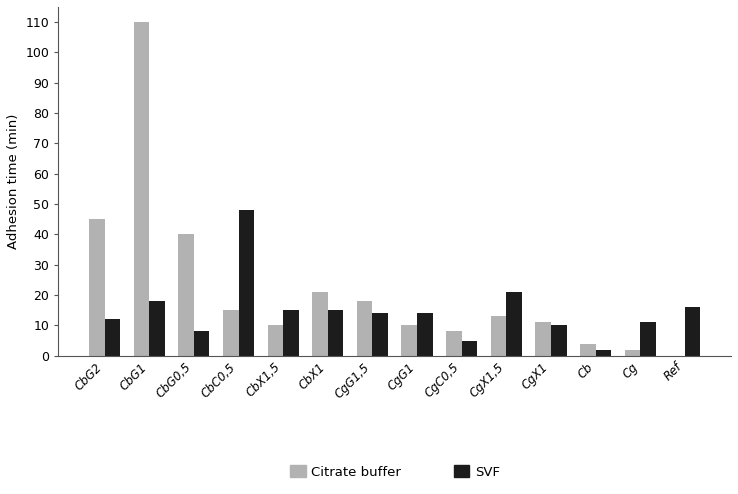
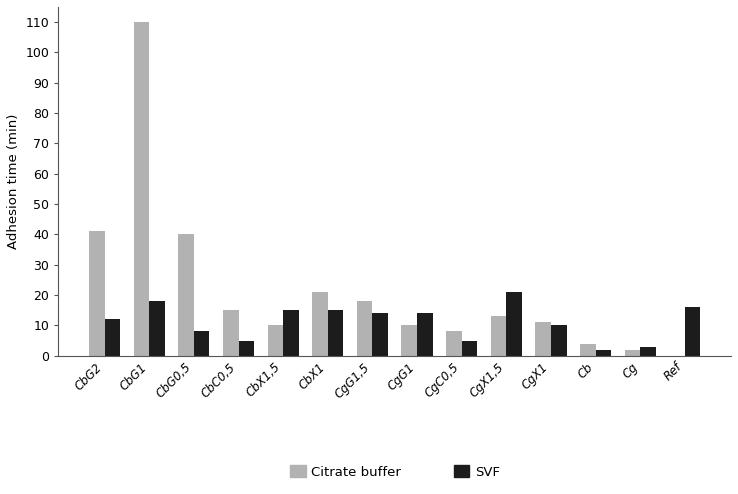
Citrate buffer/CbG2: 45 -> 41
SVF/CbC0,5: 48 -> 5
SVF/Cg: 11 -> 3
